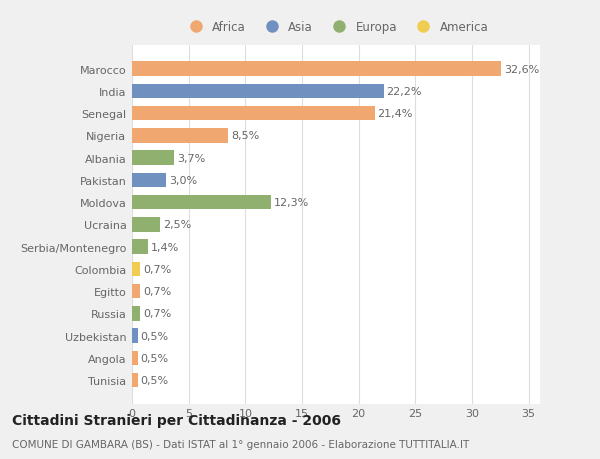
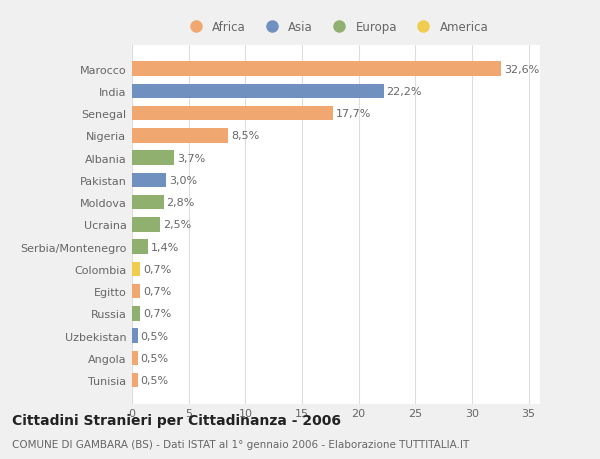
Senegal: 21,4% -> 17,7%
Moldova: 12,3% -> 2,8%
